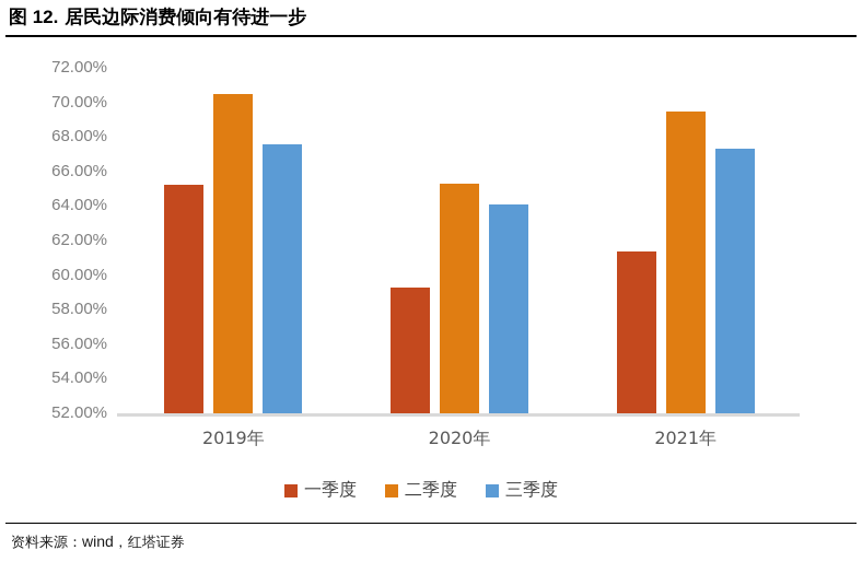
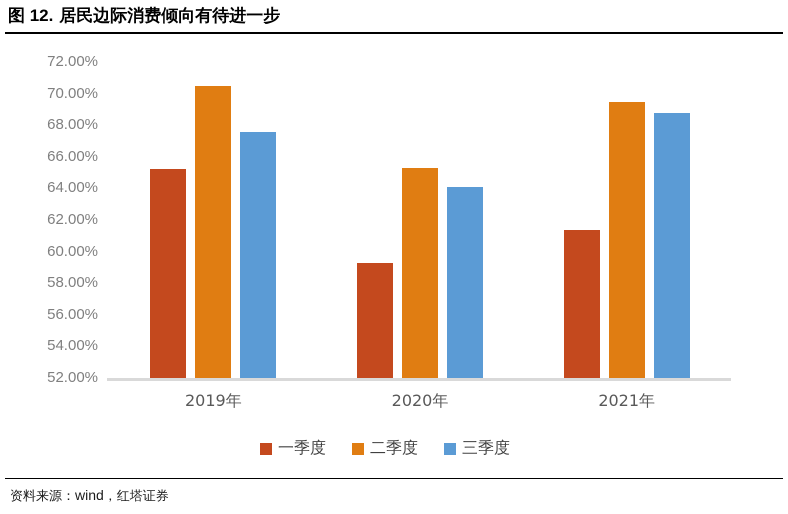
三季度/2021年: 67.3% -> 68.8%
